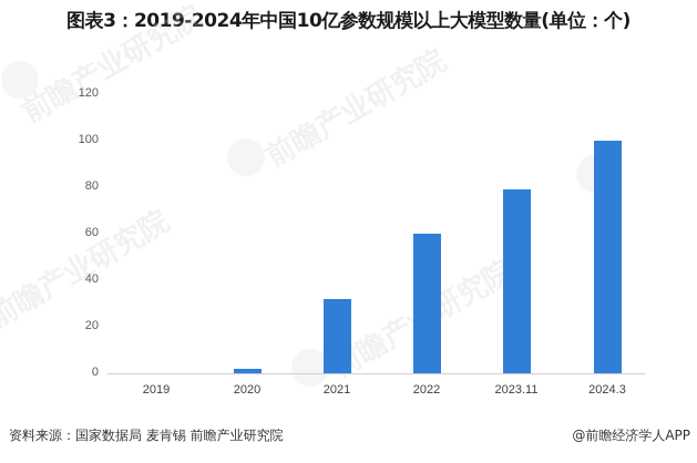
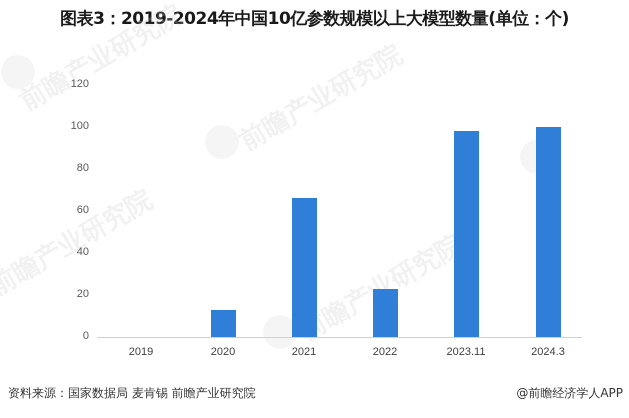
2020: 2 -> 13
2021: 32 -> 66
2022: 60 -> 23
2023.11: 79 -> 98
